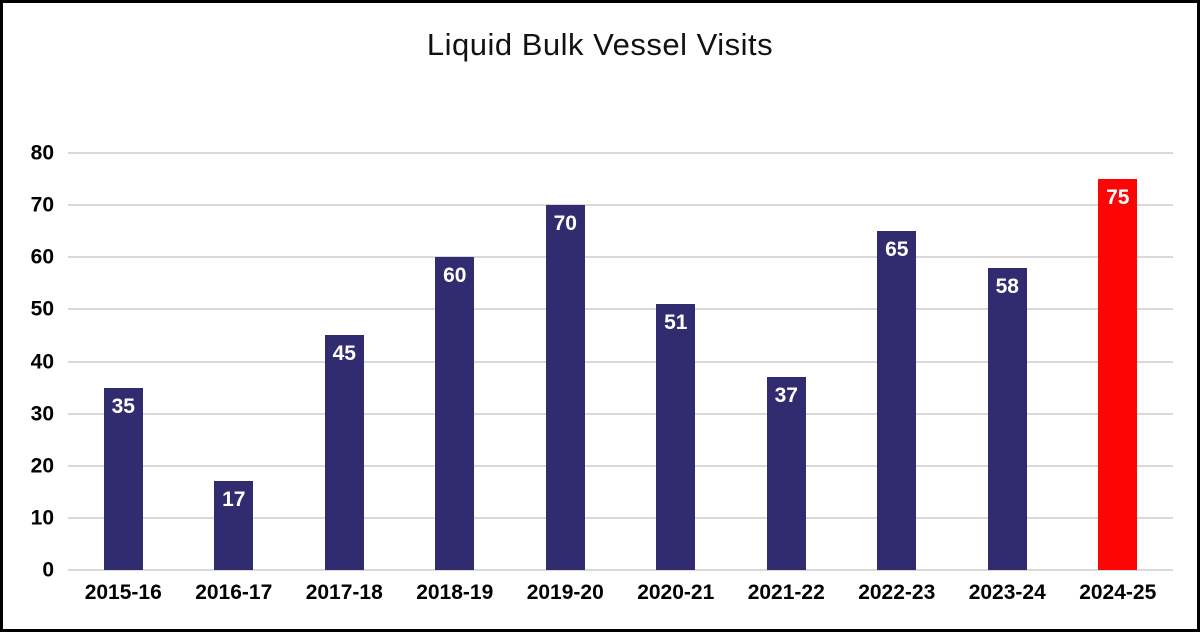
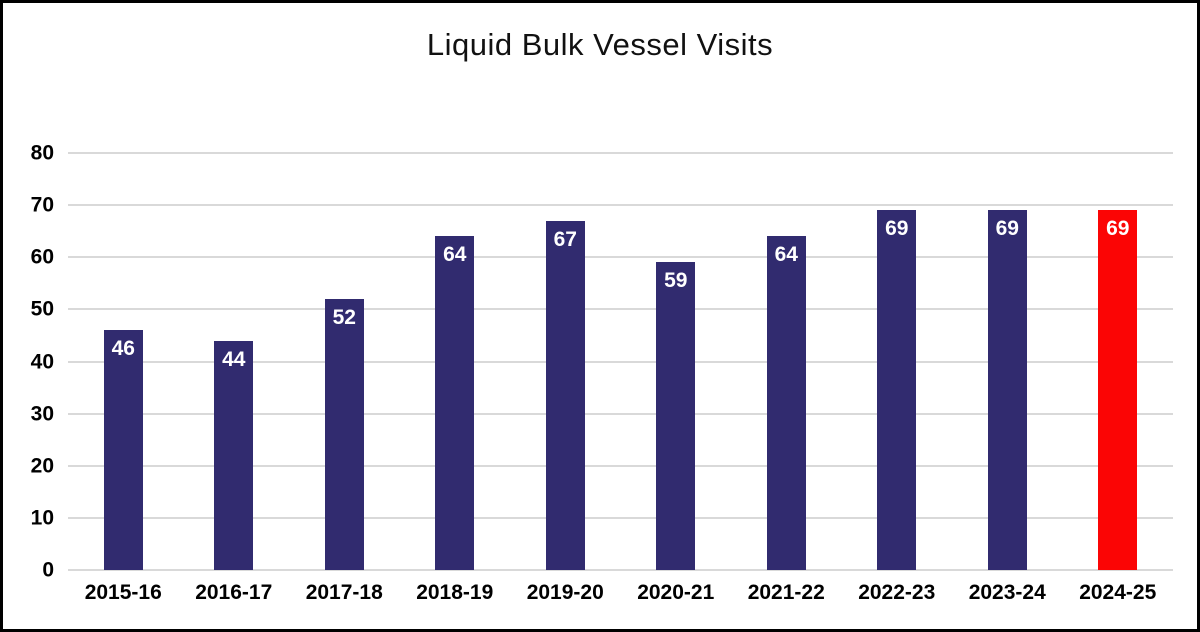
2015-16: 35 -> 46
2016-17: 17 -> 44
2017-18: 45 -> 52
2018-19: 60 -> 64
2019-20: 70 -> 67
2020-21: 51 -> 59
2021-22: 37 -> 64
2022-23: 65 -> 69
2023-24: 58 -> 69
2024-25: 75 -> 69
